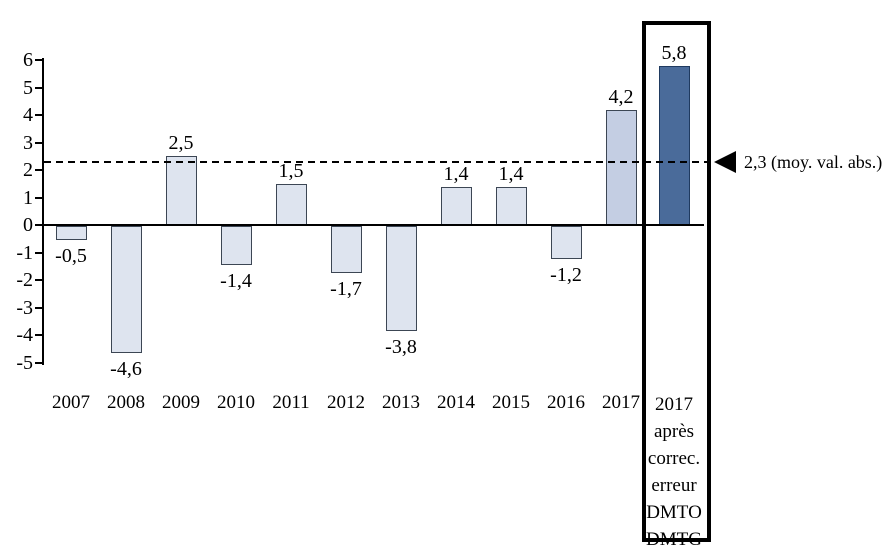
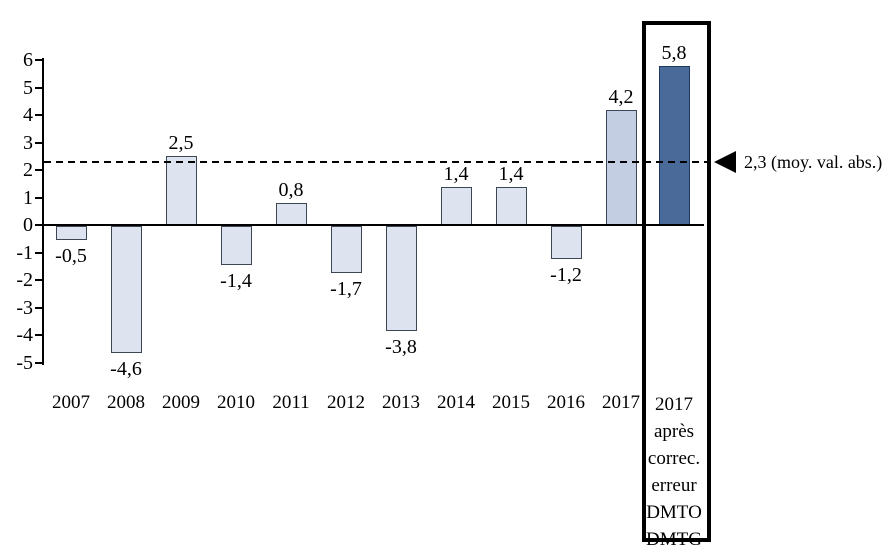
2011: 1,5 -> 0,8
